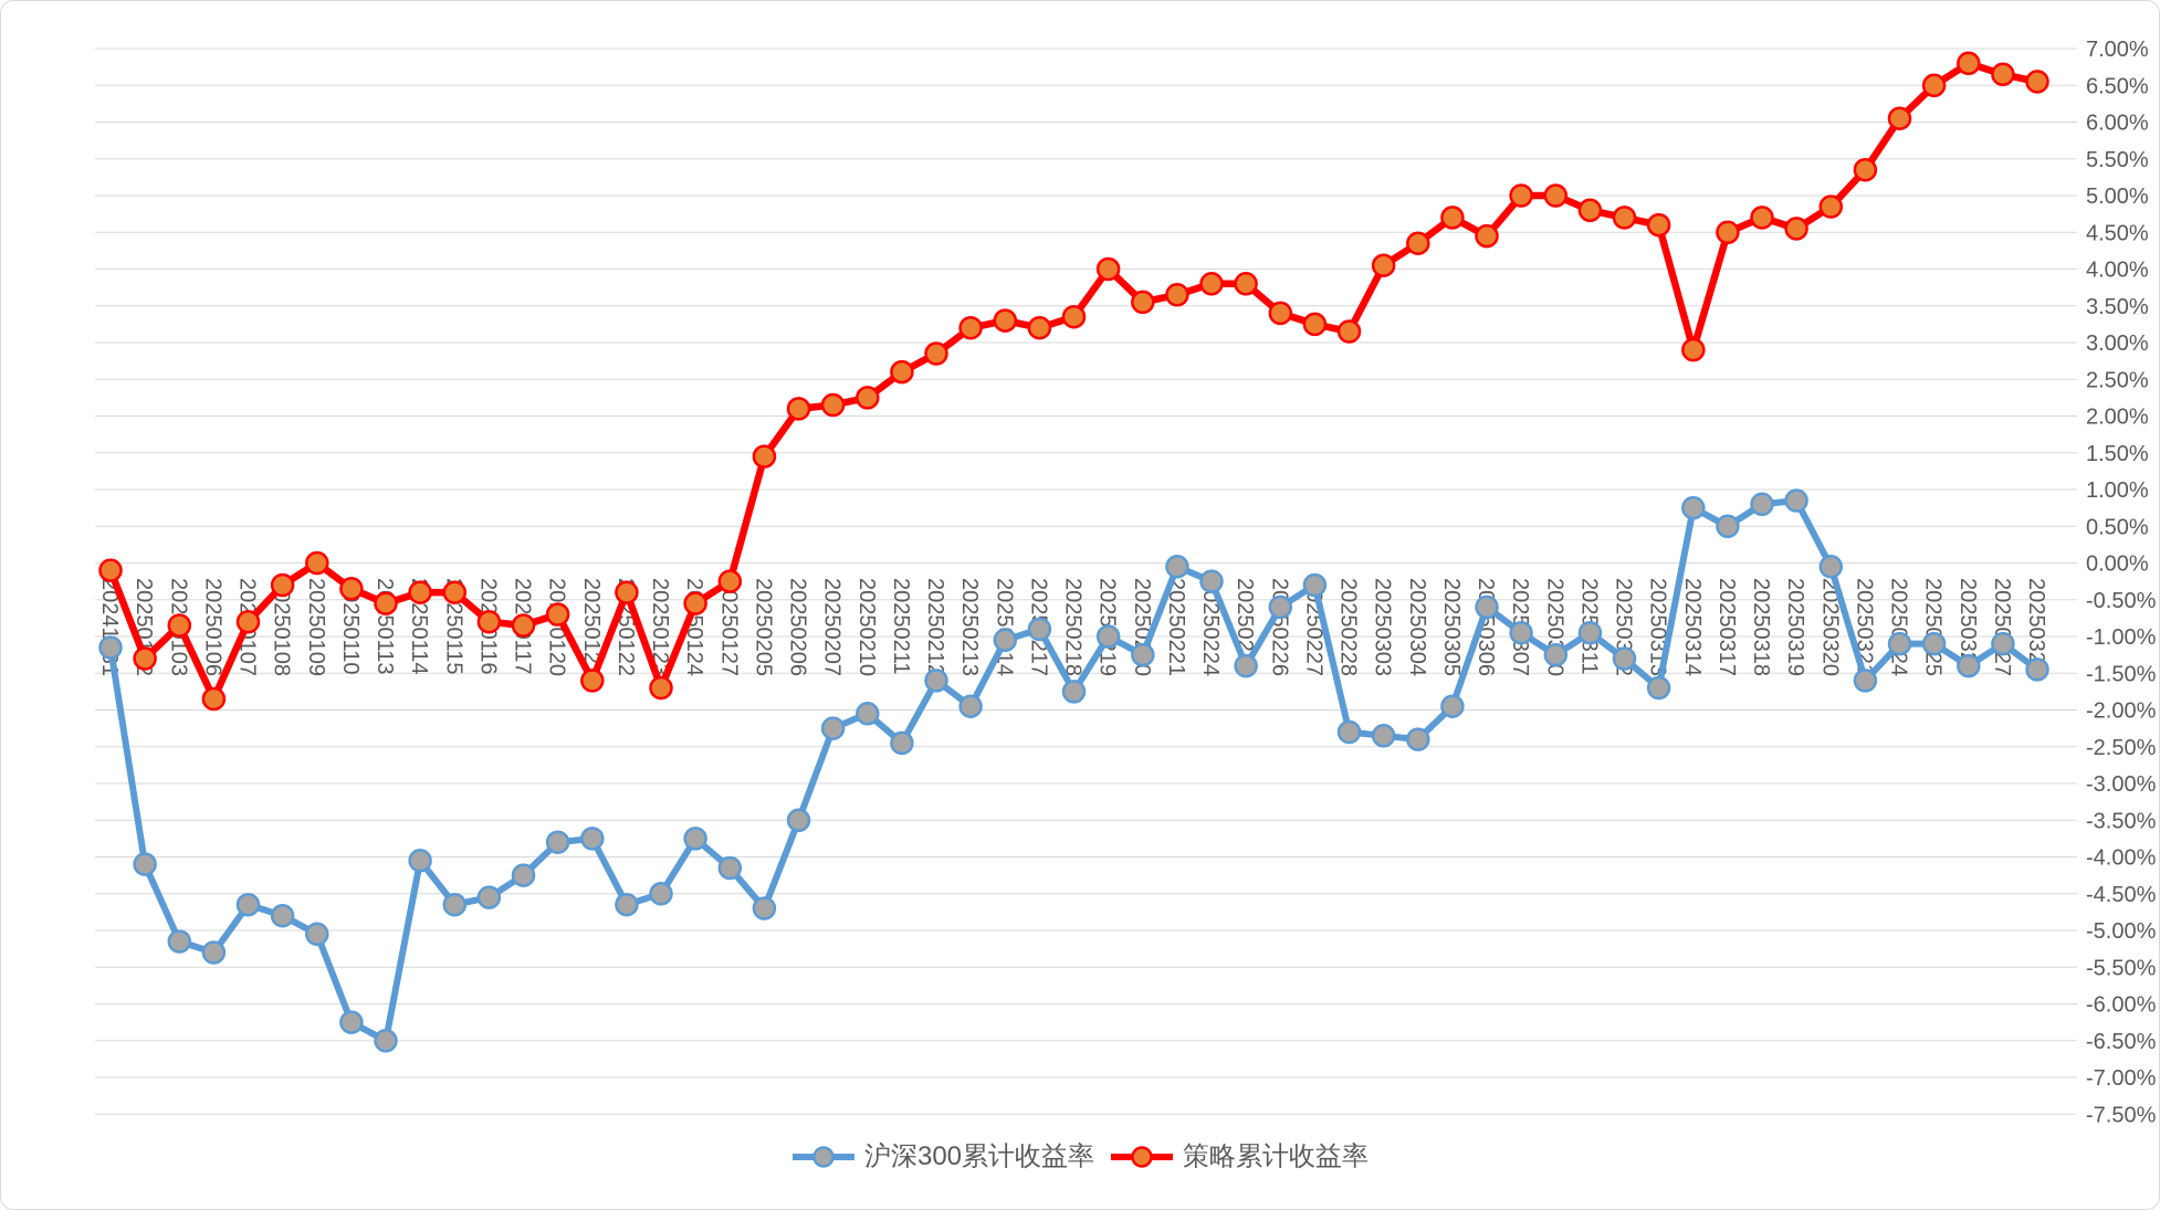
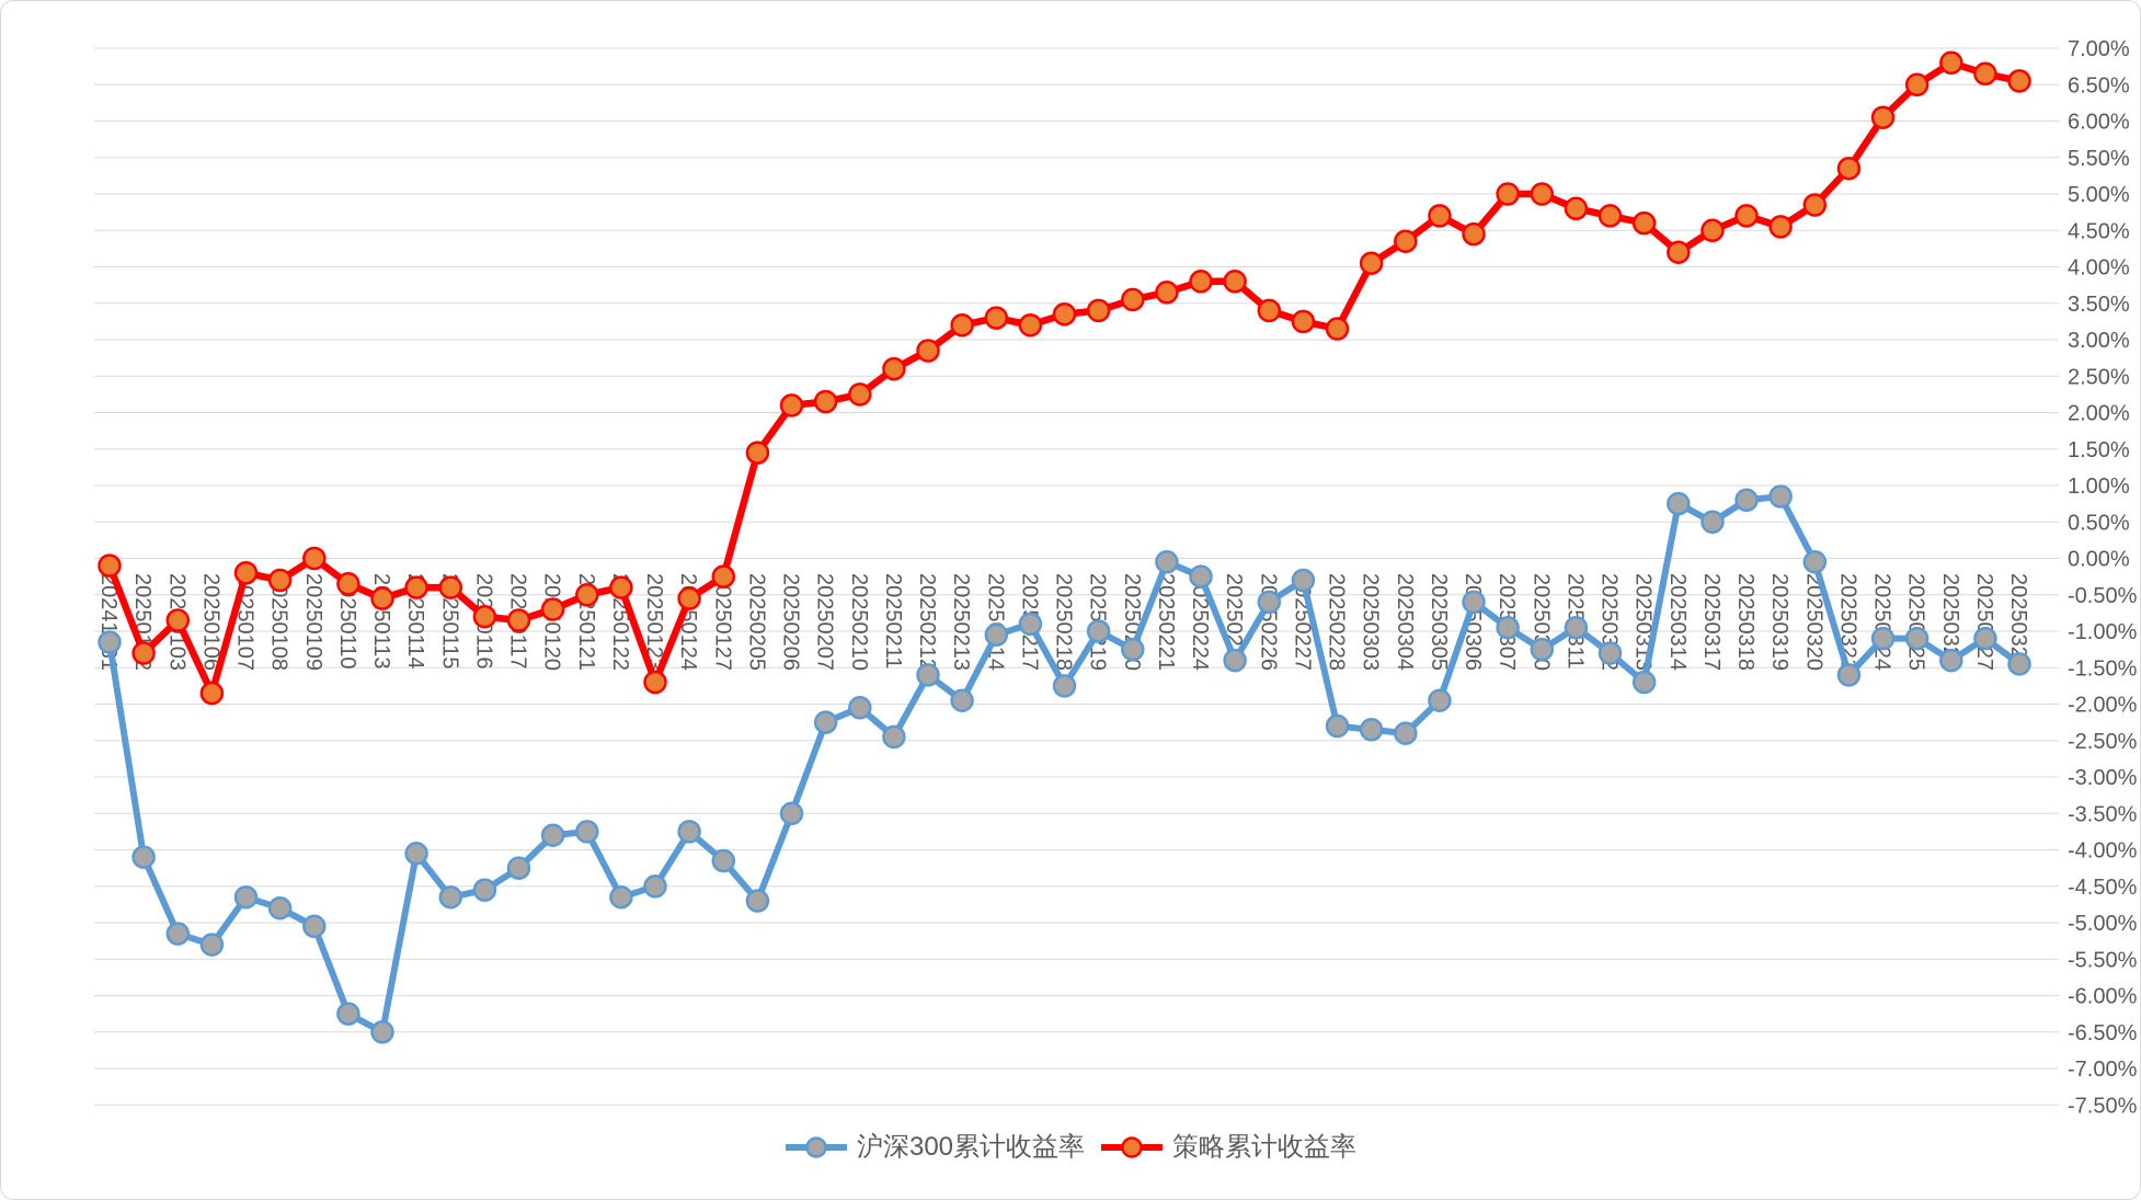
策略累计收益率/20250107: -0.8% -> -0.2%
策略累计收益率/20250121: -1.6% -> -0.5%
策略累计收益率/20250219: 4.0% -> 3.4%
策略累计收益率/20250314: 2.9% -> 4.2%
